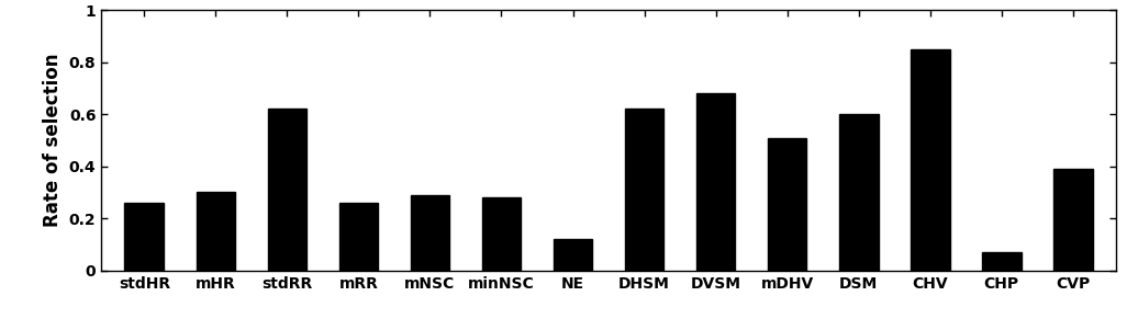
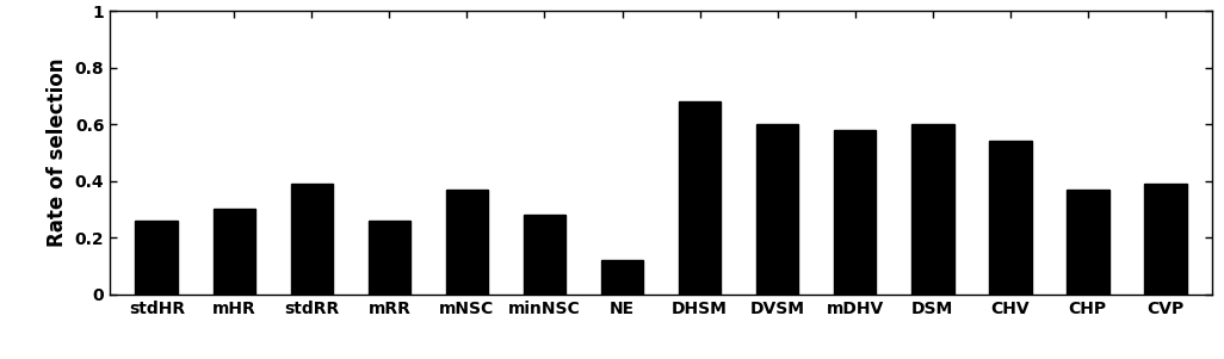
stdRR: 0.62 -> 0.39
mNSC: 0.29 -> 0.37
DHSM: 0.62 -> 0.68
DVSM: 0.68 -> 0.60
mDHV: 0.51 -> 0.58
CHV: 0.85 -> 0.54
CHP: 0.07 -> 0.37
